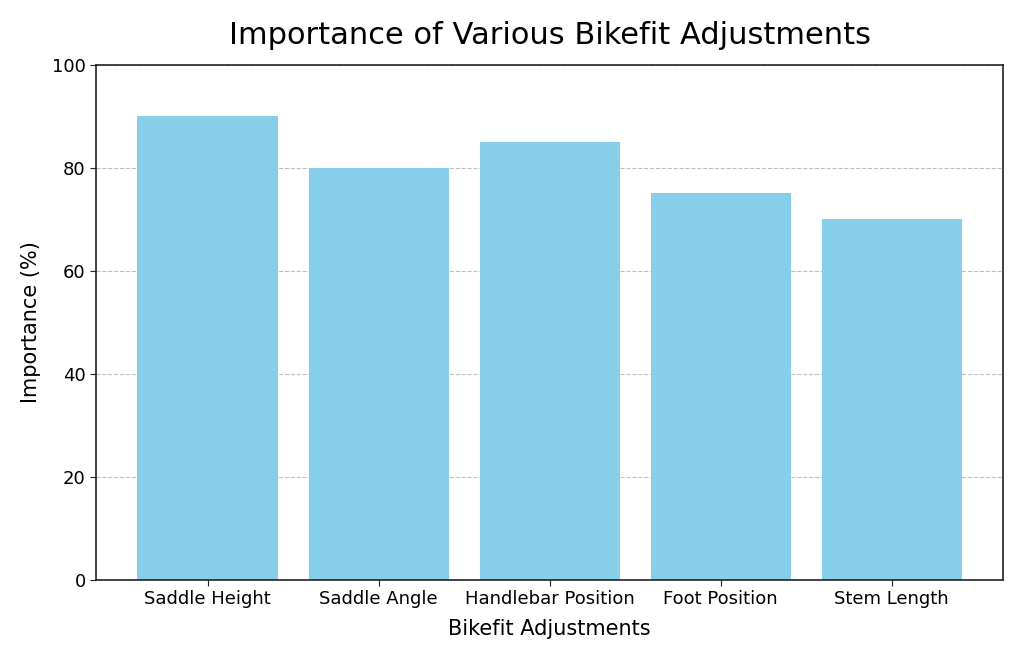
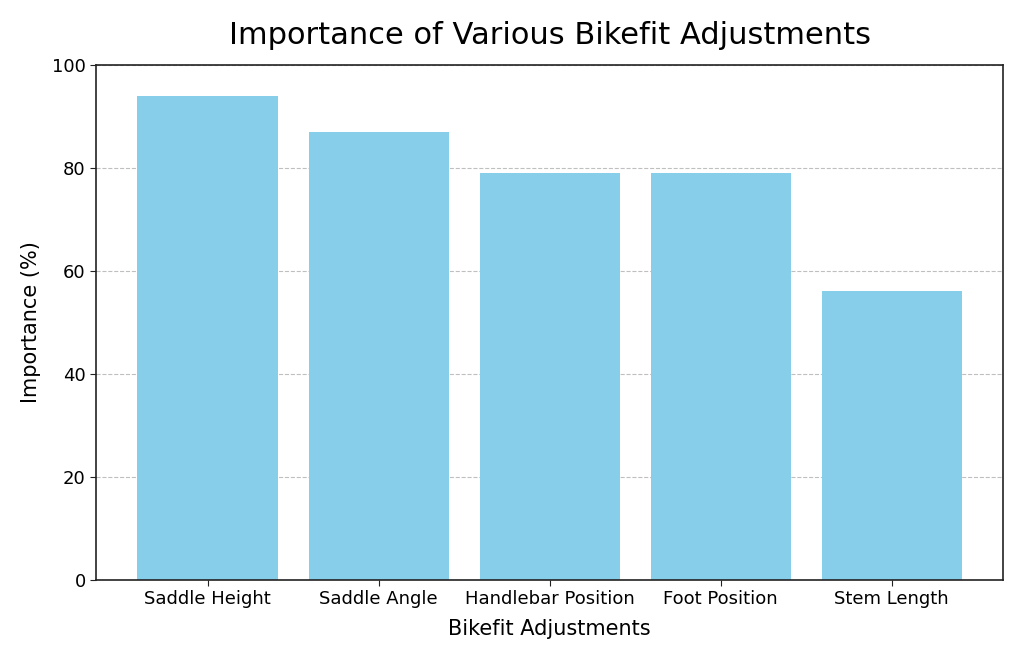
Saddle Height: 90 -> 94
Saddle Angle: 80 -> 87
Handlebar Position: 85 -> 79
Foot Position: 75 -> 79
Stem Length: 70 -> 56
